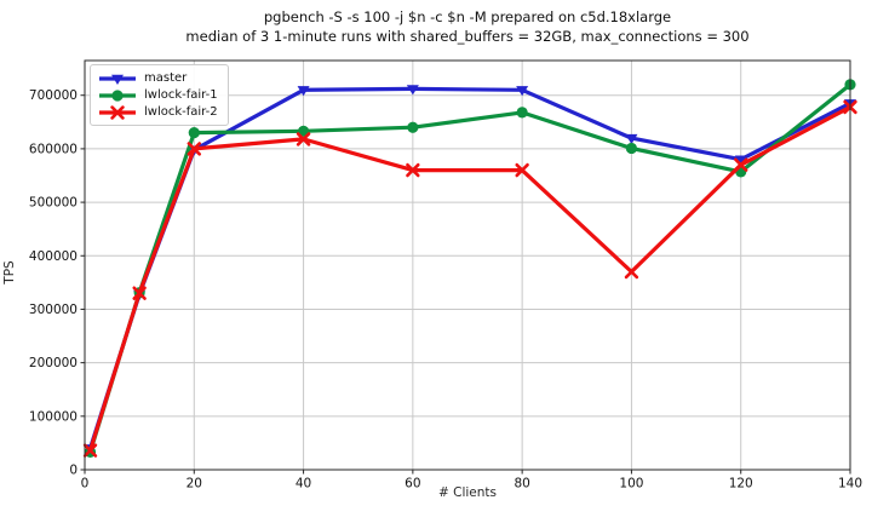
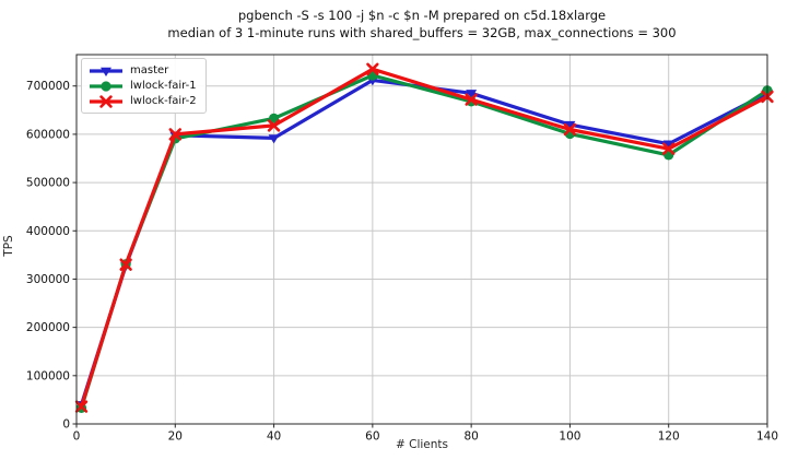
lwlock-fair-1/20: 630000 -> 590000
master/40: 710000 -> 590000
lwlock-fair-1/60: 640000 -> 720000
lwlock-fair-2/60: 560000 -> 740000
master/80: 710000 -> 680000
lwlock-fair-2/80: 560000 -> 670000
lwlock-fair-2/100: 370000 -> 610000
lwlock-fair-1/140: 720000 -> 690000
